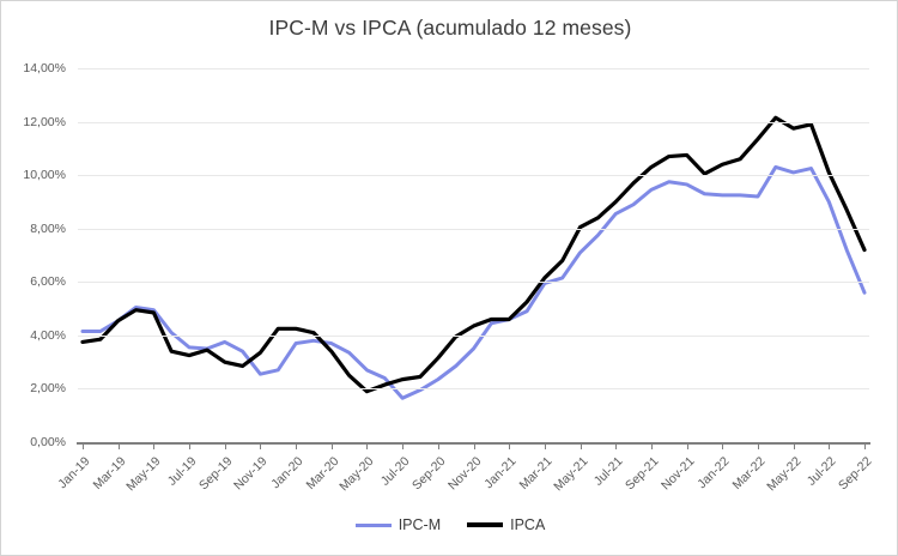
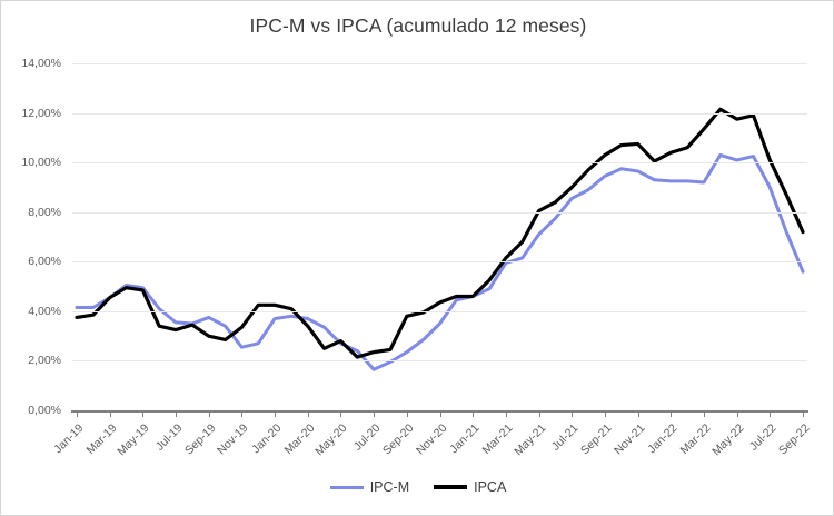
IPCA/May-20: 1,9% -> 2,8%
IPCA/Sep-20: 3,1% -> 3,8%
